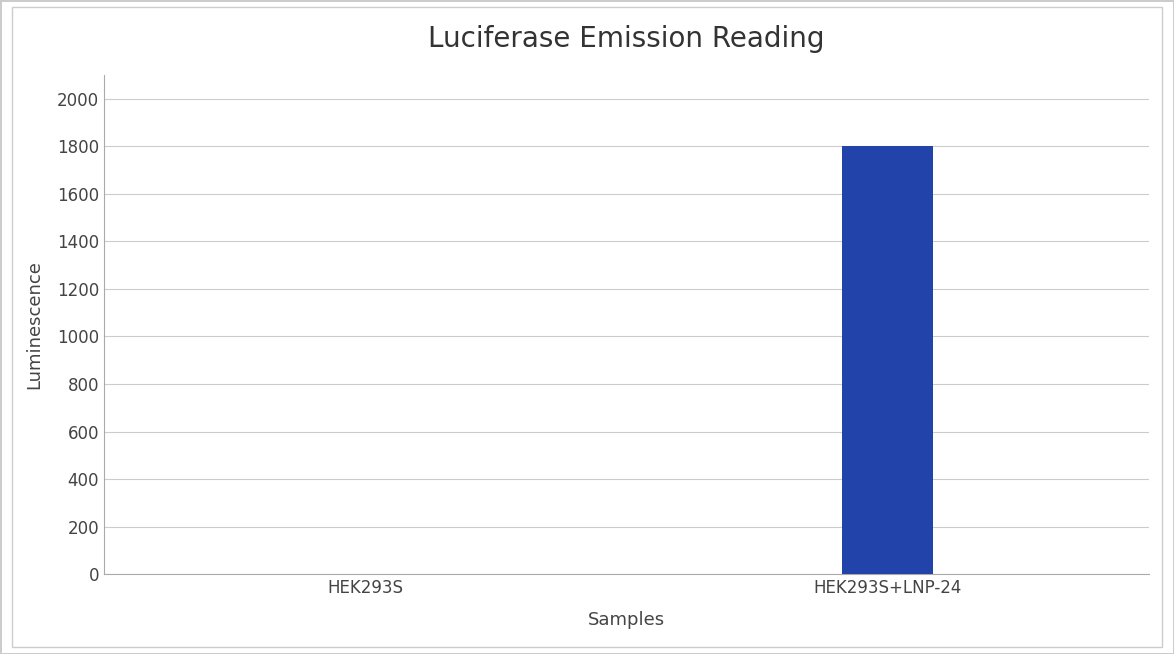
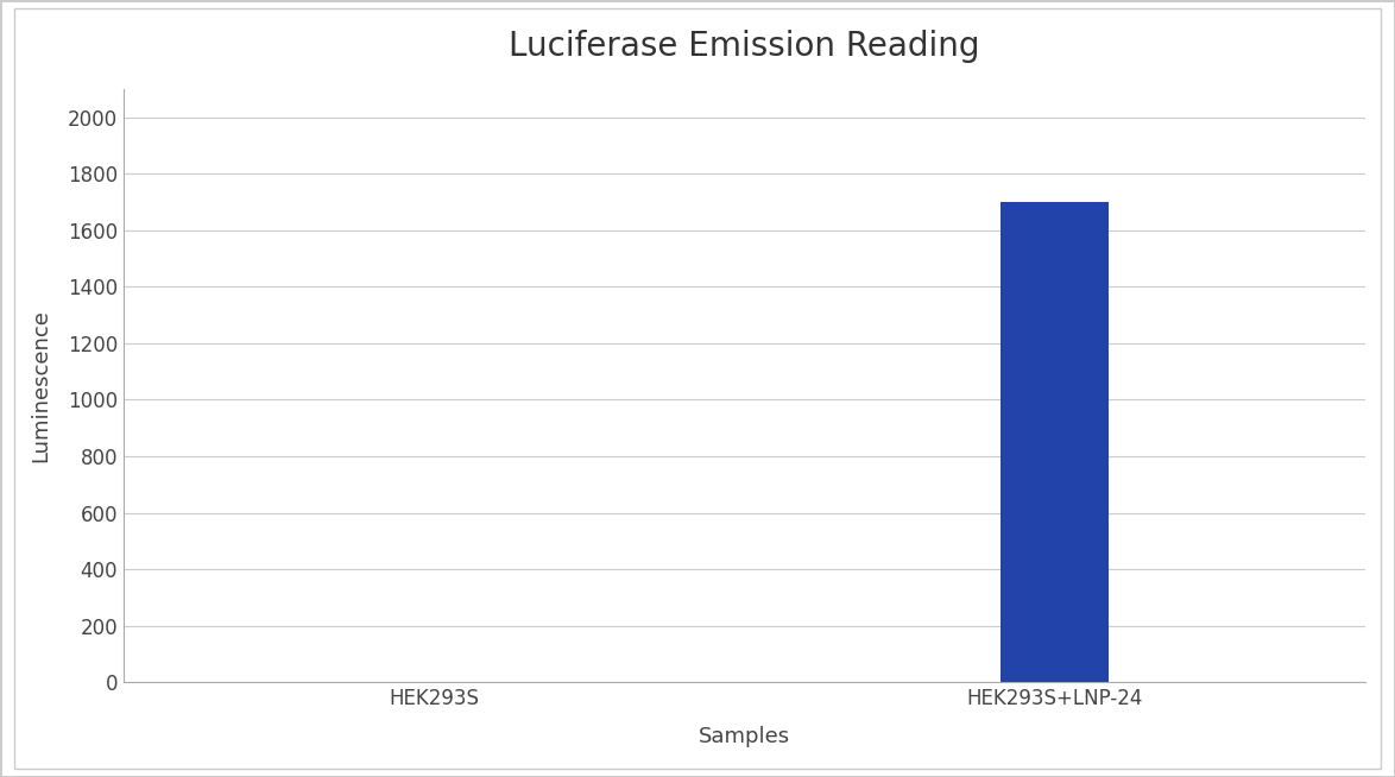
HEK293S+LNP-24: 1800 -> 1700
